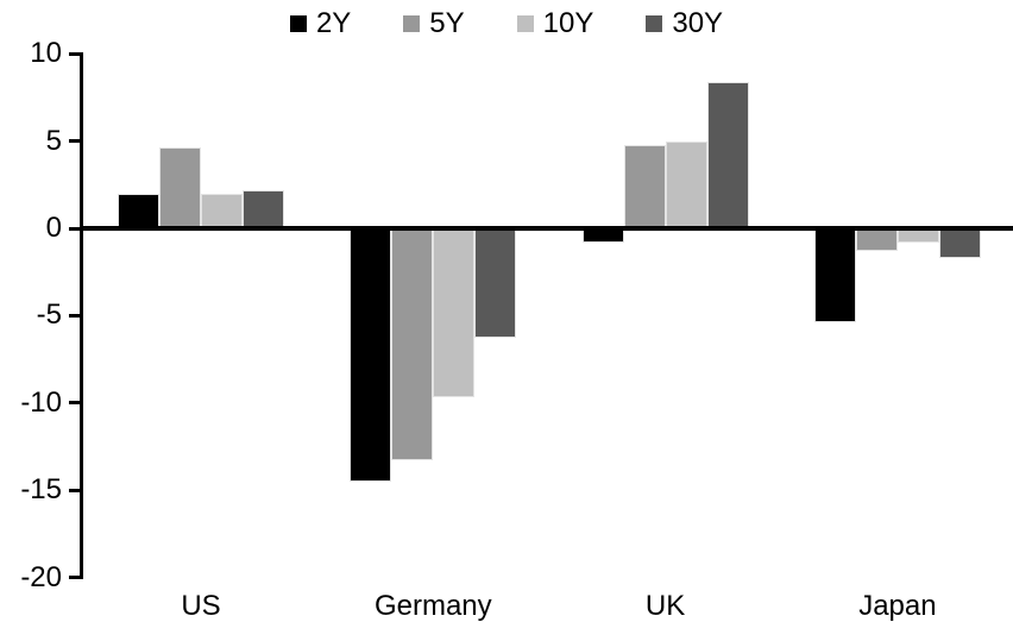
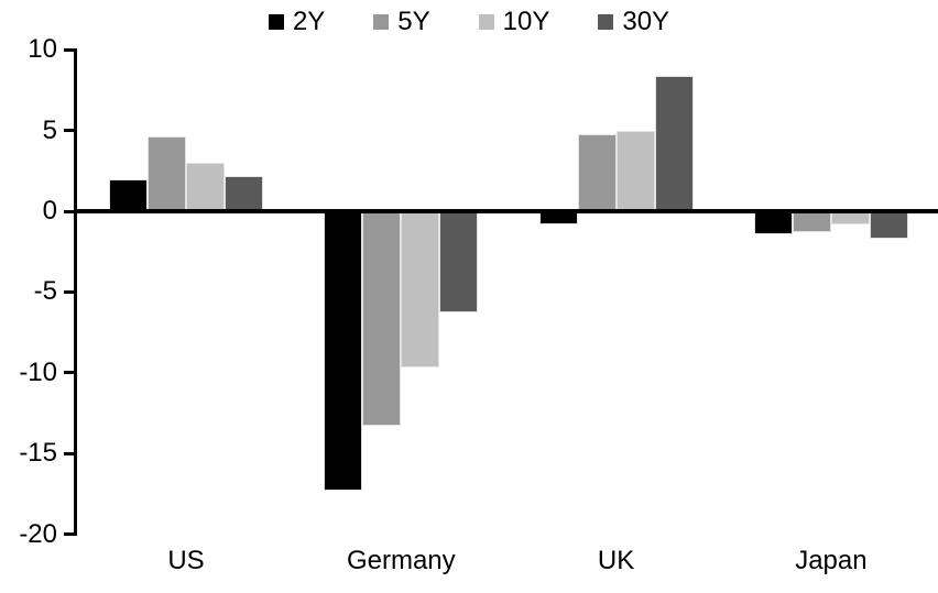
10Y/US: 2.0 -> 3.0
2Y/Germany: -14.5 -> -17.3
2Y/Japan: -5.4 -> -1.4
